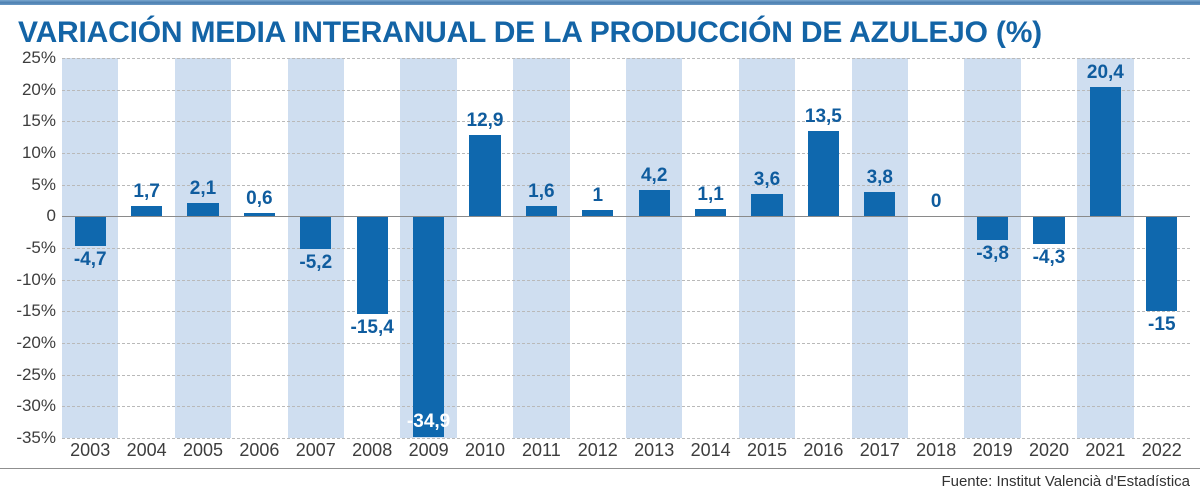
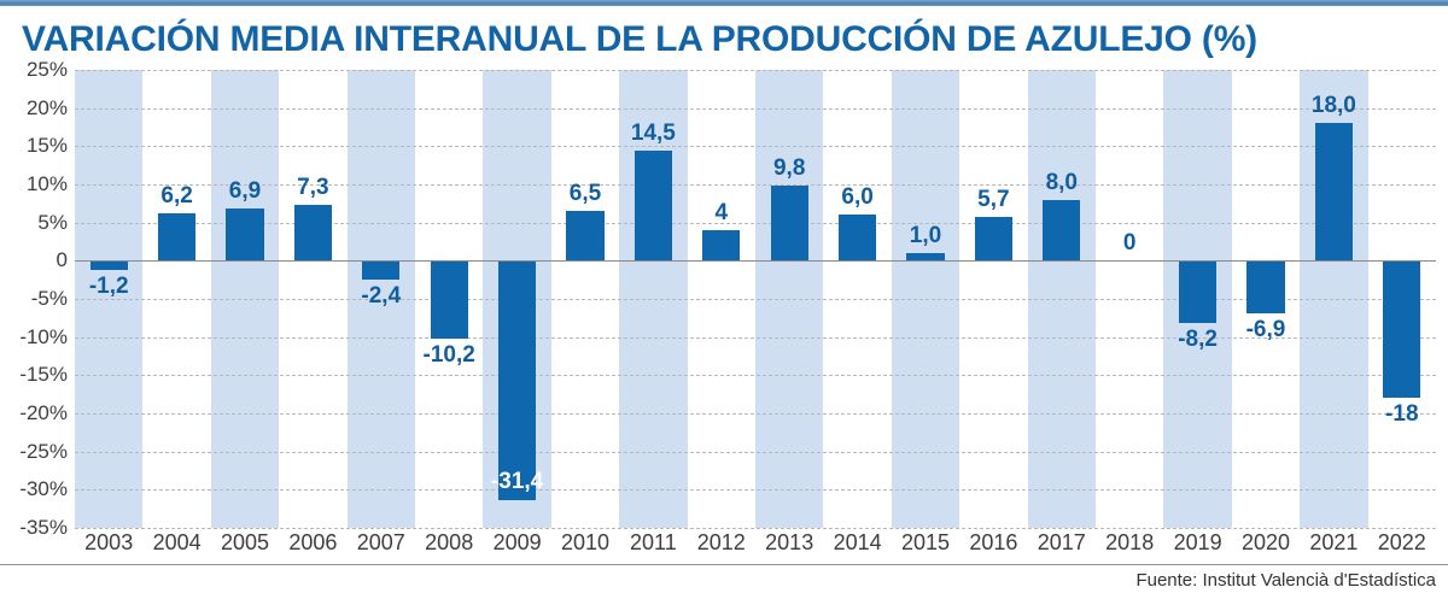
2003: -4,7 -> -1,2
2004: 1,7 -> 6,2
2005: 2,1 -> 6,9
2006: 0,6 -> 7,3
2007: -5,2 -> -2,4
2008: -15,4 -> -10,2
2009: -34,9 -> -31,4
2010: 12,9 -> 6,5
2011: 1,6 -> 14,5
2012: 1 -> 4
2013: 4,2 -> 9,8
2014: 1,1 -> 6,0
2015: 3,6 -> 1,0
2016: 13,5 -> 5,7
2017: 3,8 -> 8,0
2019: -3,8 -> -8,2
2020: -4,3 -> -6,9
2021: 20,4 -> 18,0
2022: -15 -> -18
